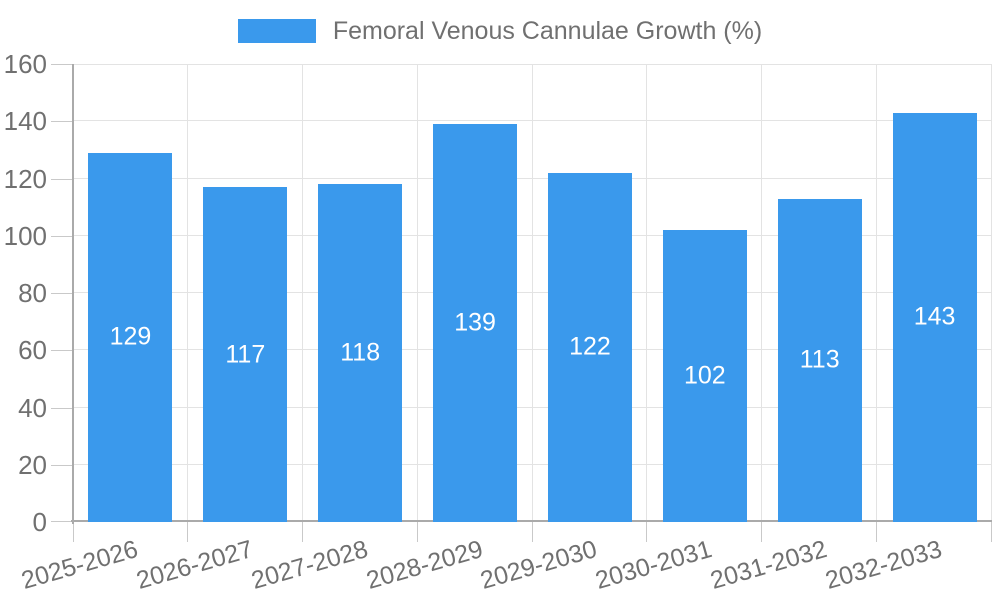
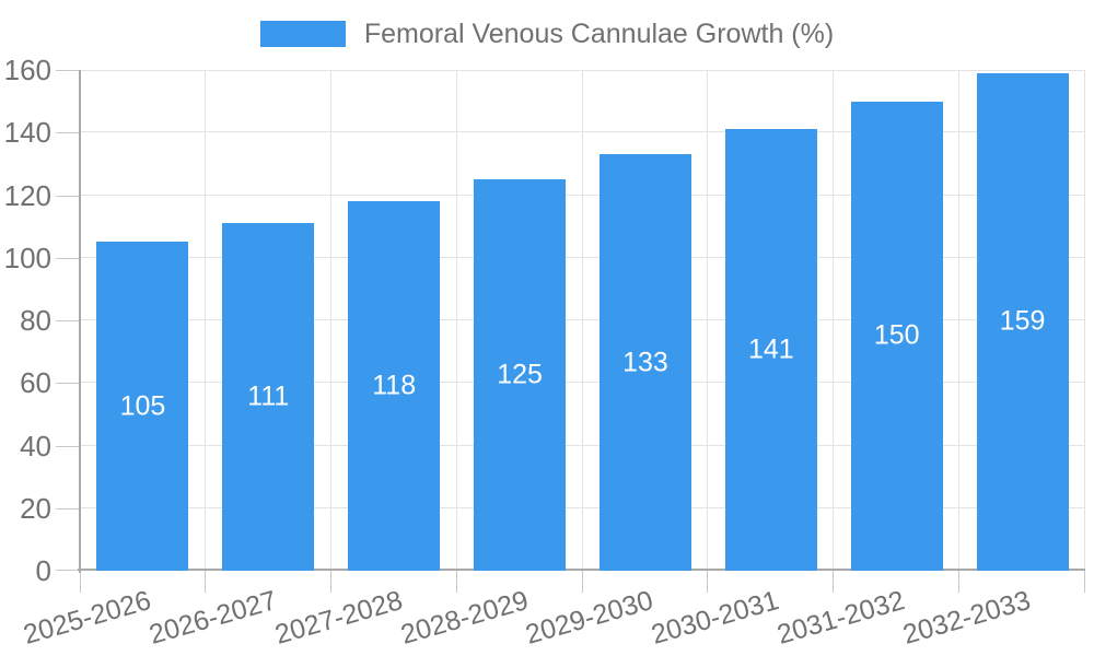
2025-2026: 129 -> 105
2026-2027: 117 -> 111
2028-2029: 139 -> 125
2029-2030: 122 -> 133
2030-2031: 102 -> 141
2031-2032: 113 -> 150
2032-2033: 143 -> 159
